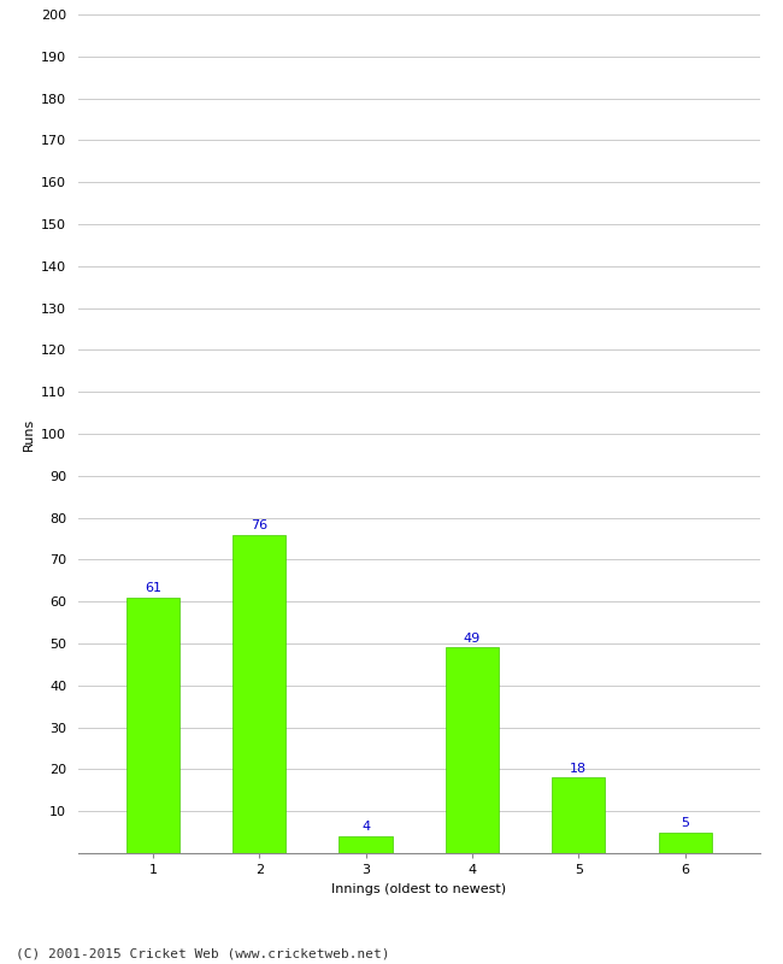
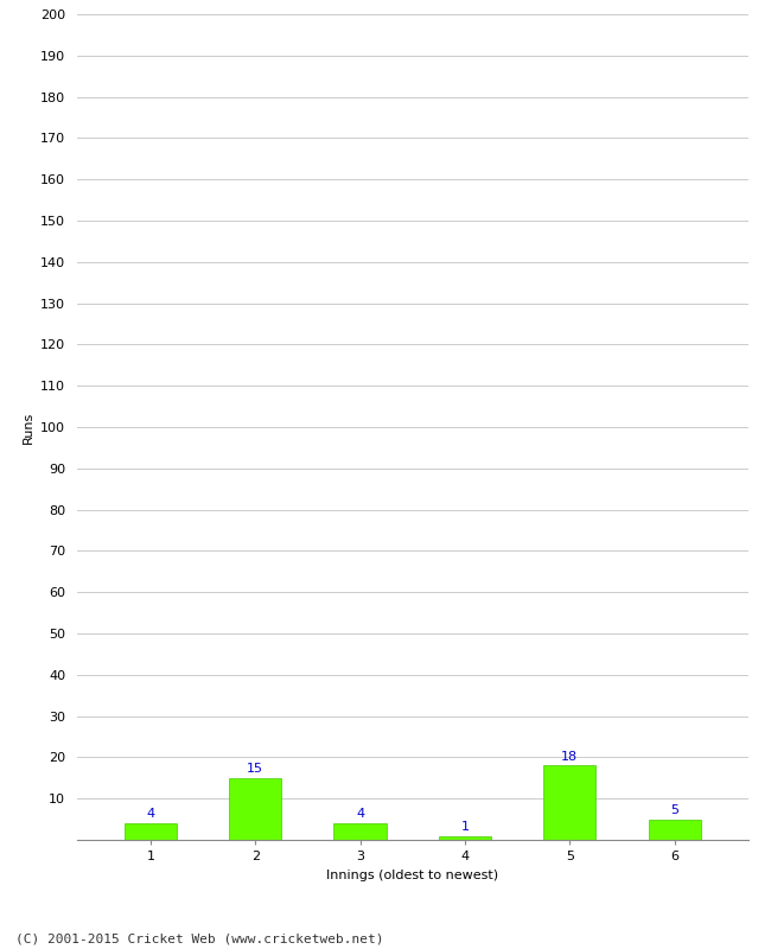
1: 61 -> 4
2: 76 -> 15
4: 49 -> 1
